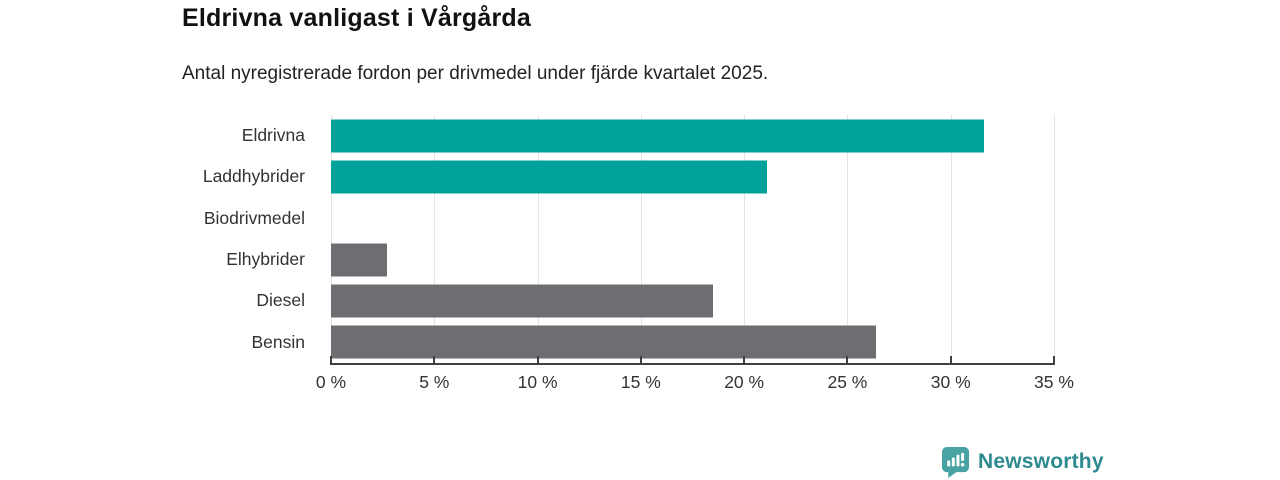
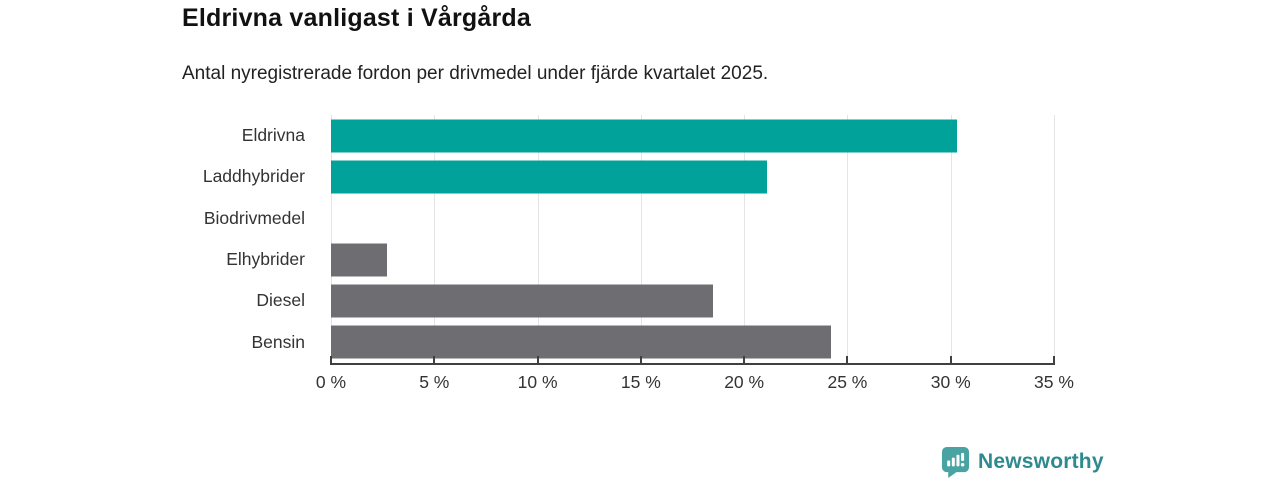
Eldrivna: 31.6% -> 30.3%
Bensin: 26.4% -> 24.2%
